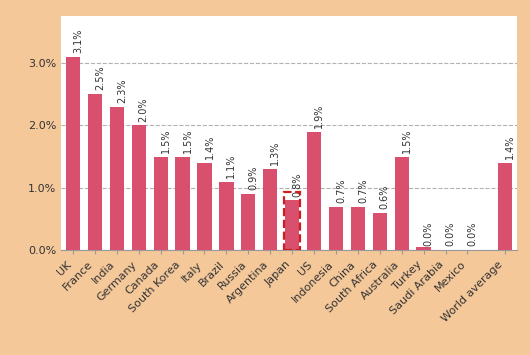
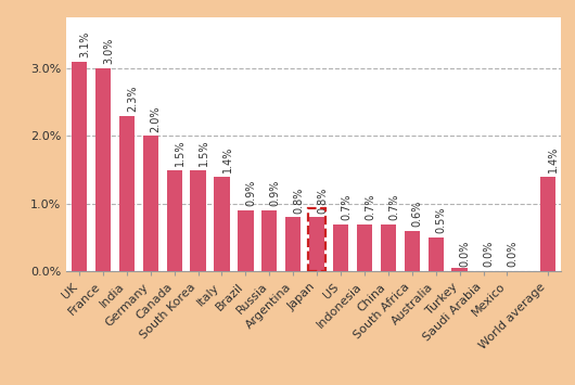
France: 2.5% -> 3.0%
Brazil: 1.1% -> 0.9%
Argentina: 1.3% -> 0.8%
US: 1.9% -> 0.7%
Australia: 1.5% -> 0.5%
